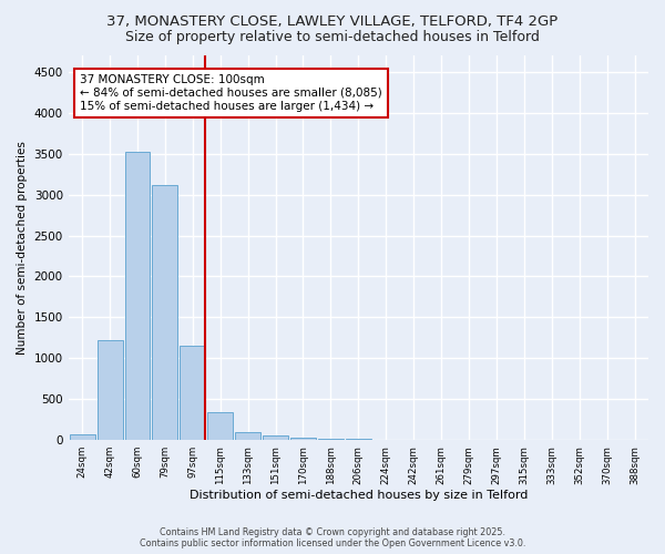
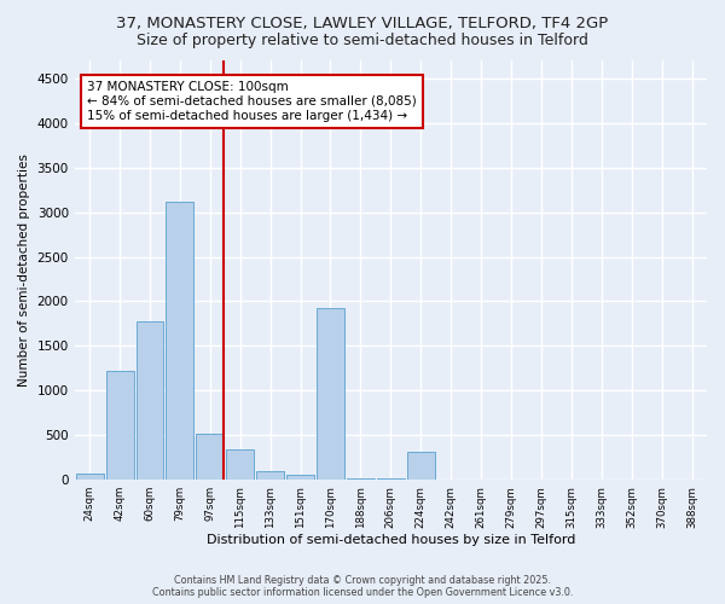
60sqm: 3520 -> 1780
97sqm: 1160 -> 520
170sqm: 40 -> 1920
224sqm: 0 -> 320
